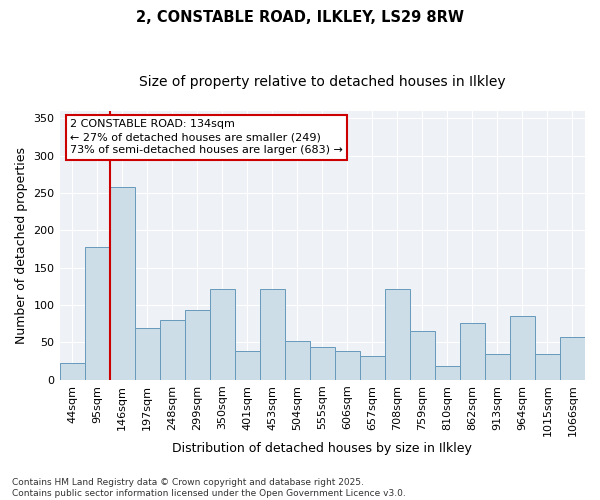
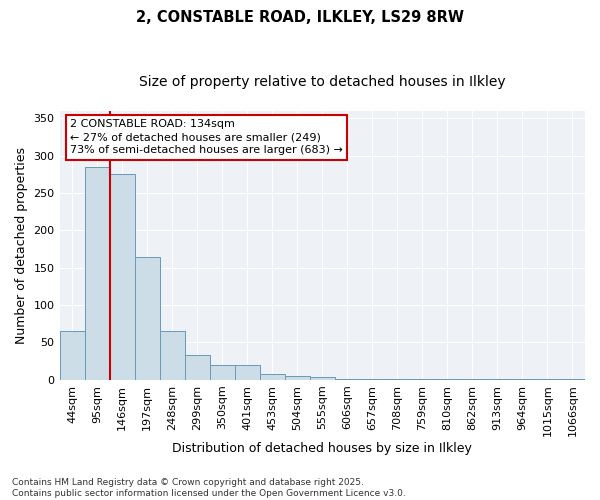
44sqm: 22 -> 65
95sqm: 178 -> 285
146sqm: 258 -> 275
197sqm: 70 -> 165
248sqm: 80 -> 65
299sqm: 94 -> 33
350sqm: 122 -> 20
401sqm: 38 -> 20
453sqm: 122 -> 8
504sqm: 52 -> 5
555sqm: 44 -> 4
606sqm: 38 -> 1
657sqm: 32 -> 1
708sqm: 122 -> 1
759sqm: 66 -> 1
810sqm: 18 -> 1
862sqm: 76 -> 1
913sqm: 34 -> 1
964sqm: 86 -> 1
1015sqm: 34 -> 1
1066sqm: 58 -> 1
